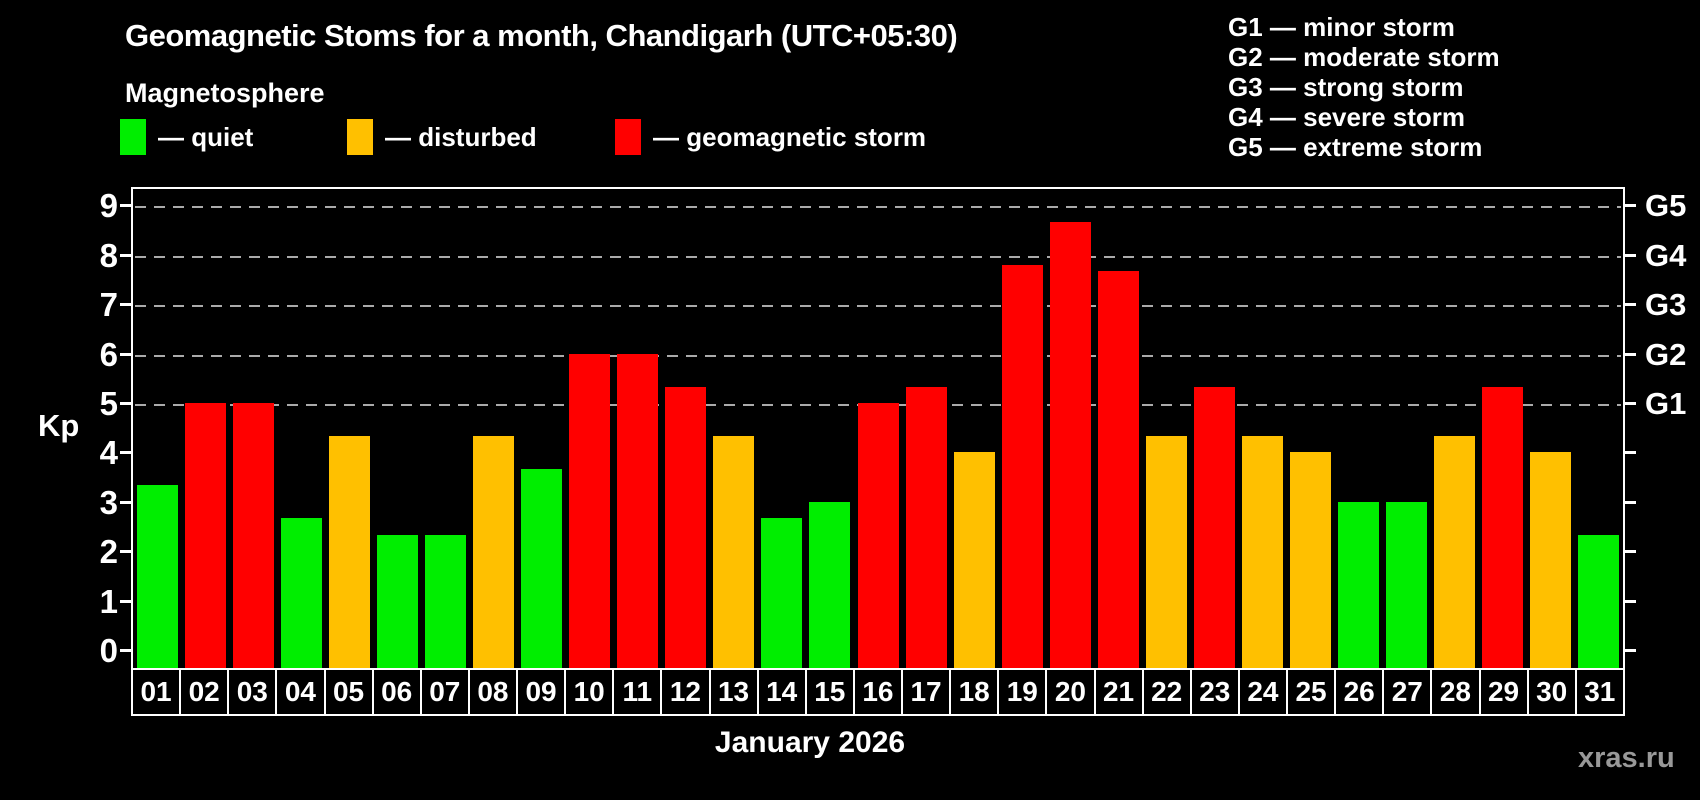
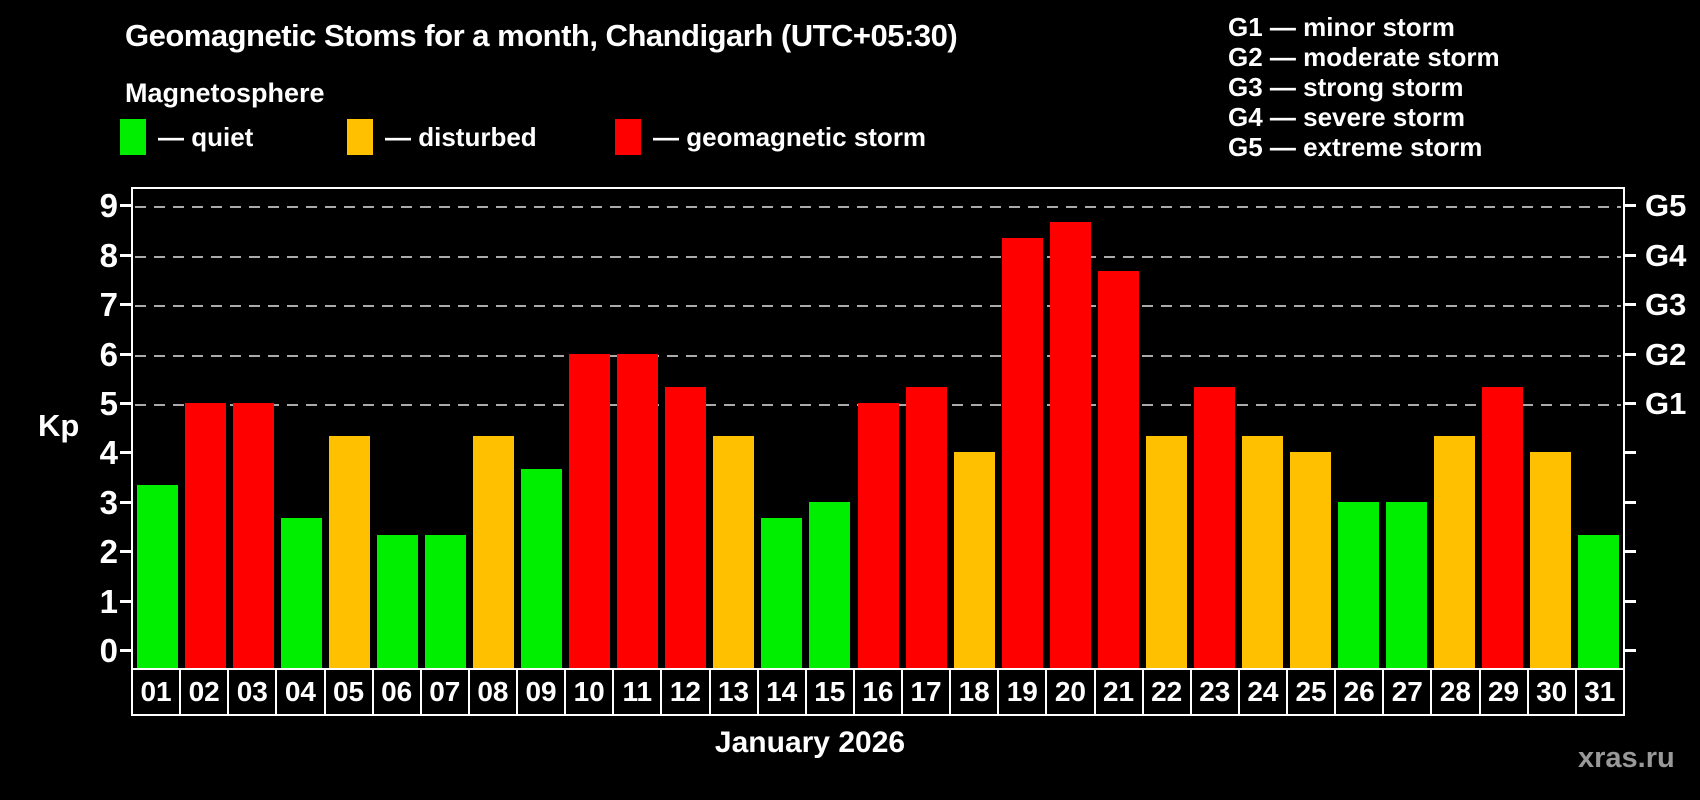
19: 7.8 -> 8.3
